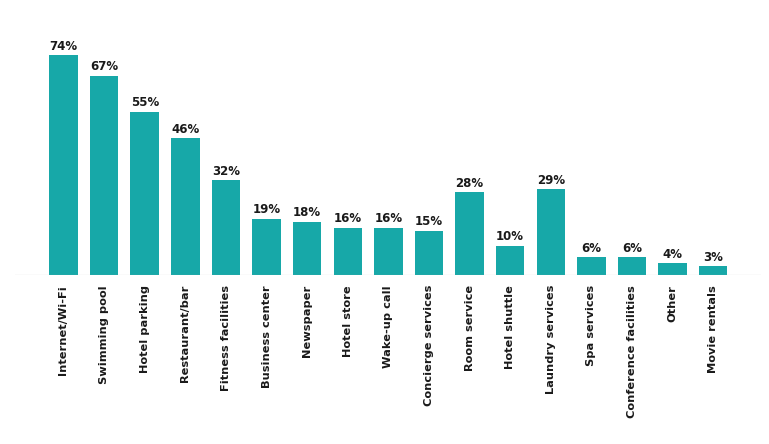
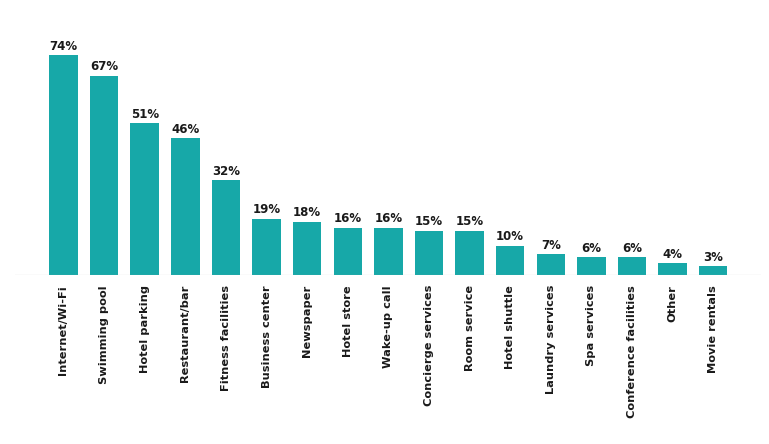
Hotel parking: 55% -> 51%
Room service: 28% -> 15%
Laundry services: 29% -> 7%
